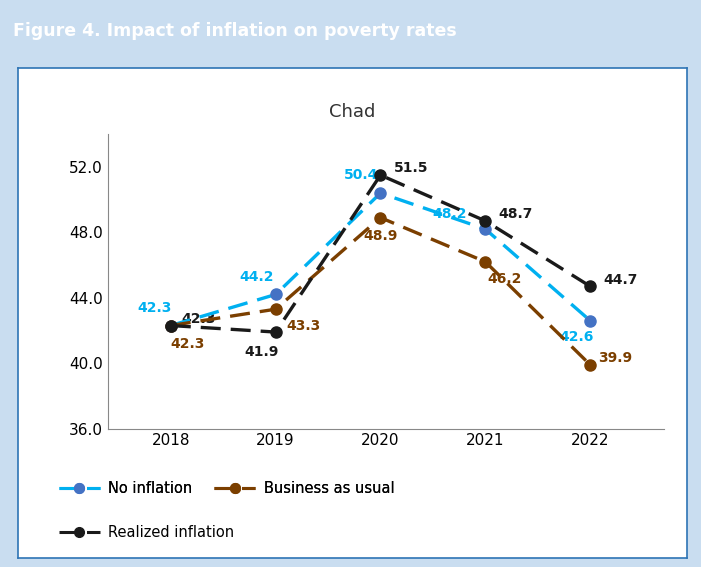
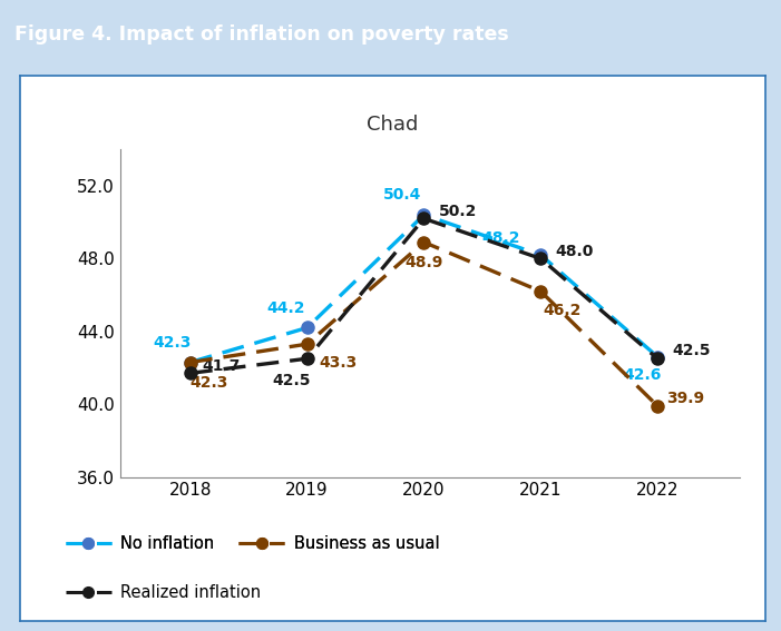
Realized inflation/2018: 42.3 -> 41.7
Realized inflation/2019: 41.9 -> 42.5
Realized inflation/2020: 51.5 -> 50.2
Realized inflation/2021: 48.7 -> 48.0
Realized inflation/2022: 44.7 -> 42.5
